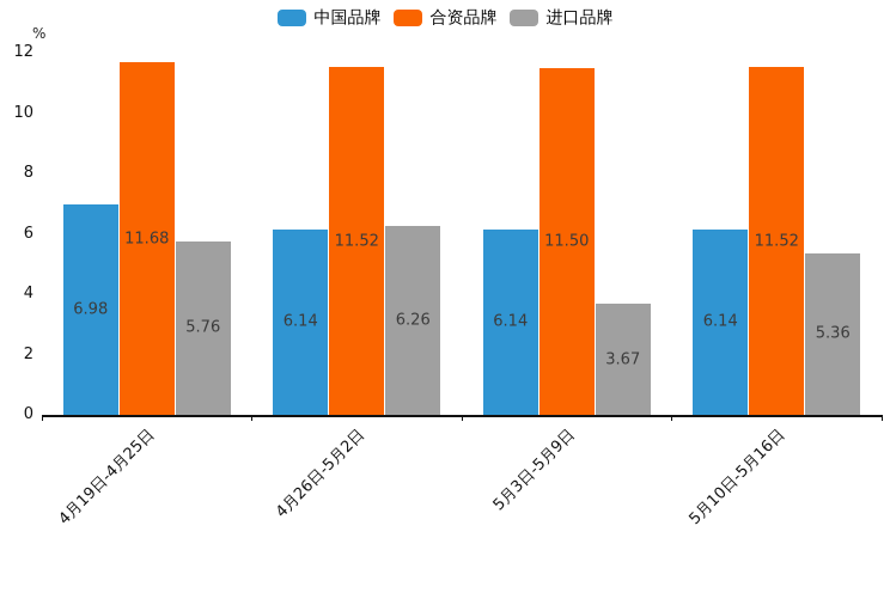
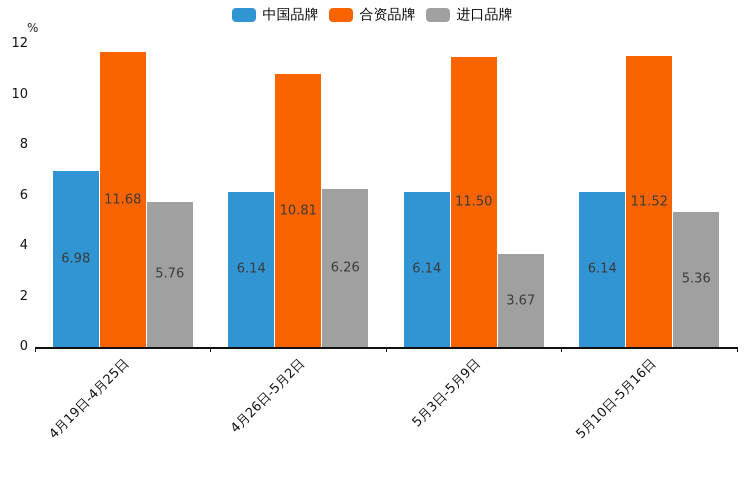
合资品牌/4月26日-5月2日: 11.52 -> 10.81
